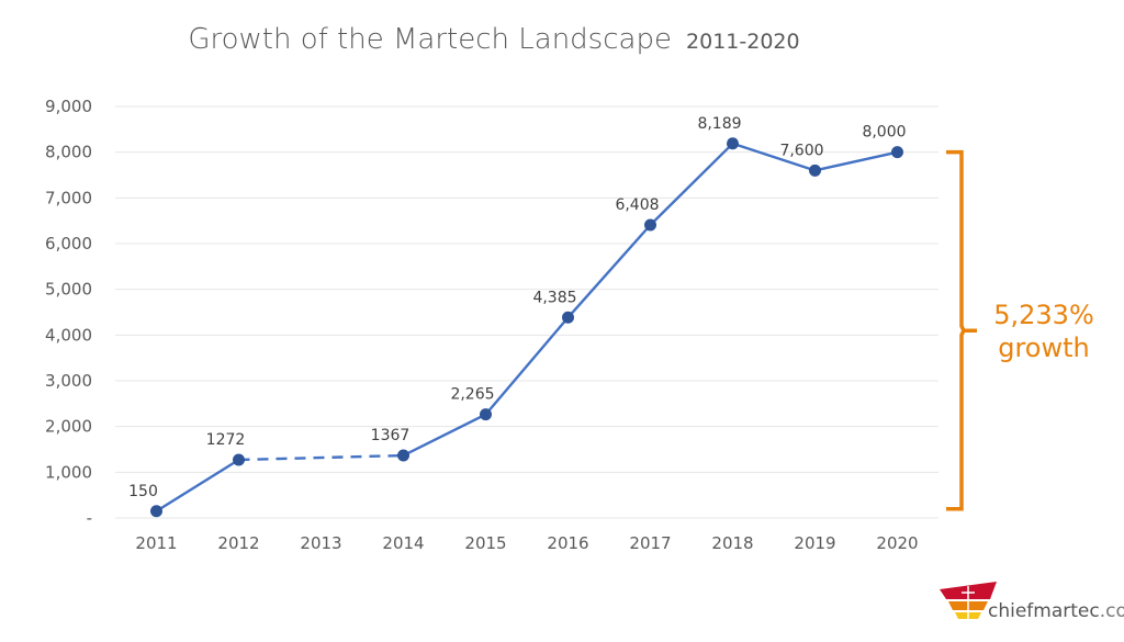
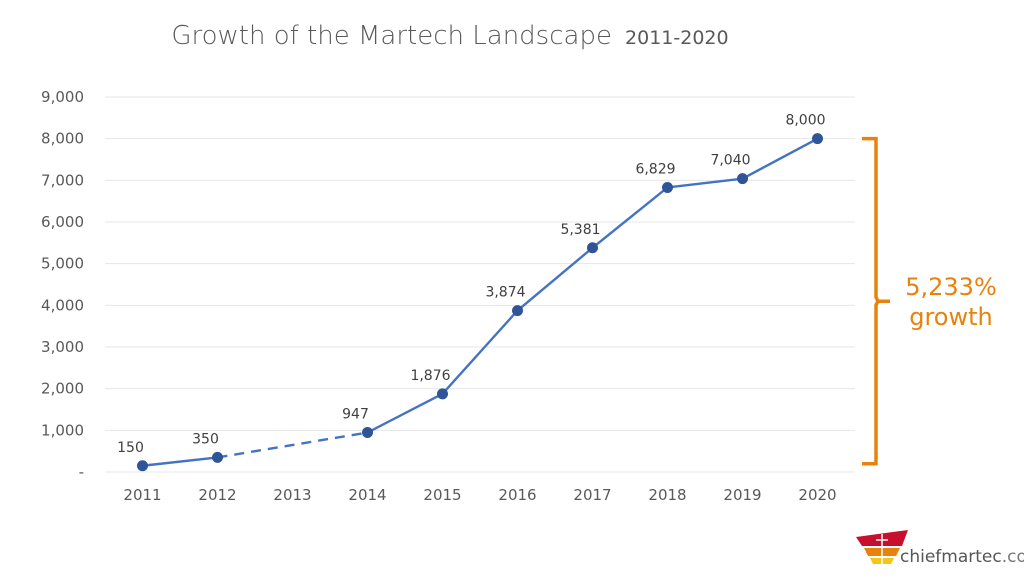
2012: 1272 -> 350
2014: 1367 -> 947
2015: 2,265 -> 1,876
2016: 4,385 -> 3,874
2017: 6,408 -> 5,381
2018: 8,189 -> 6,829
2019: 7,600 -> 7,040
